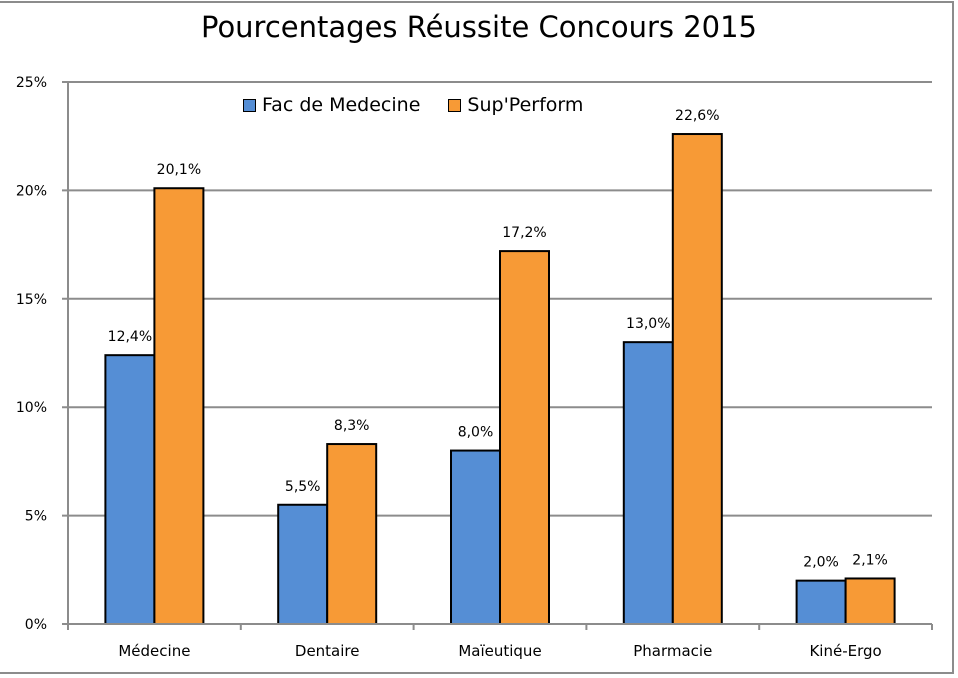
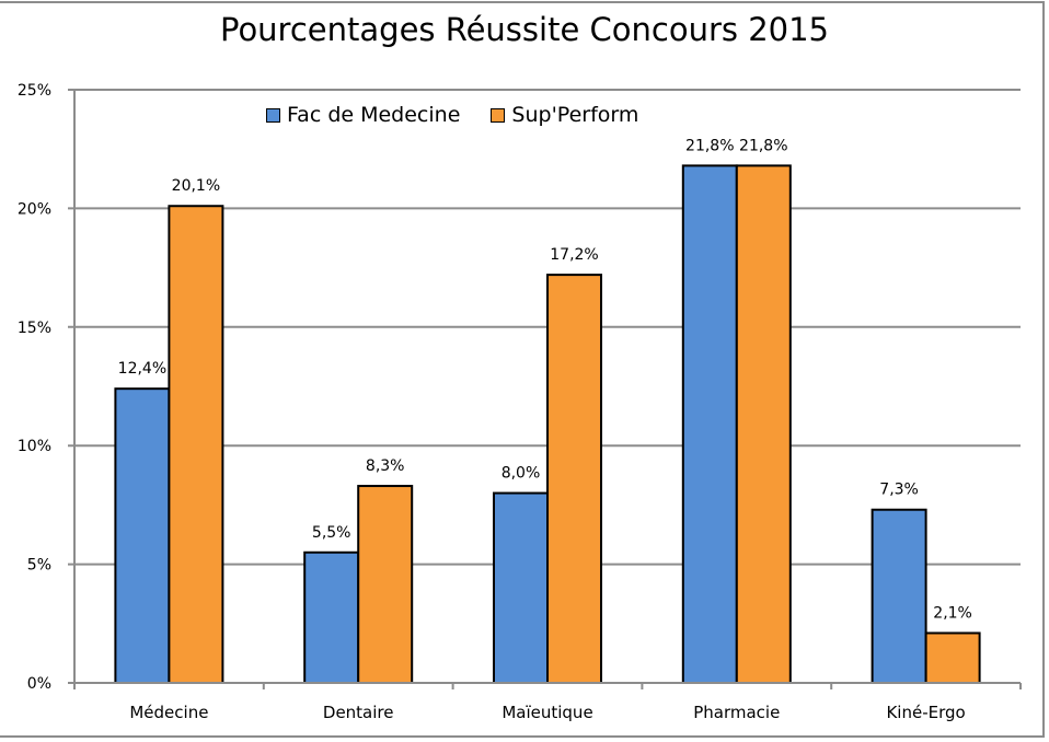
Fac de Medecine/Pharmacie: 13,0% -> 21,8%
Sup'Perform/Pharmacie: 22,6% -> 21,8%
Fac de Medecine/Kiné-Ergo: 2,0% -> 7,3%
